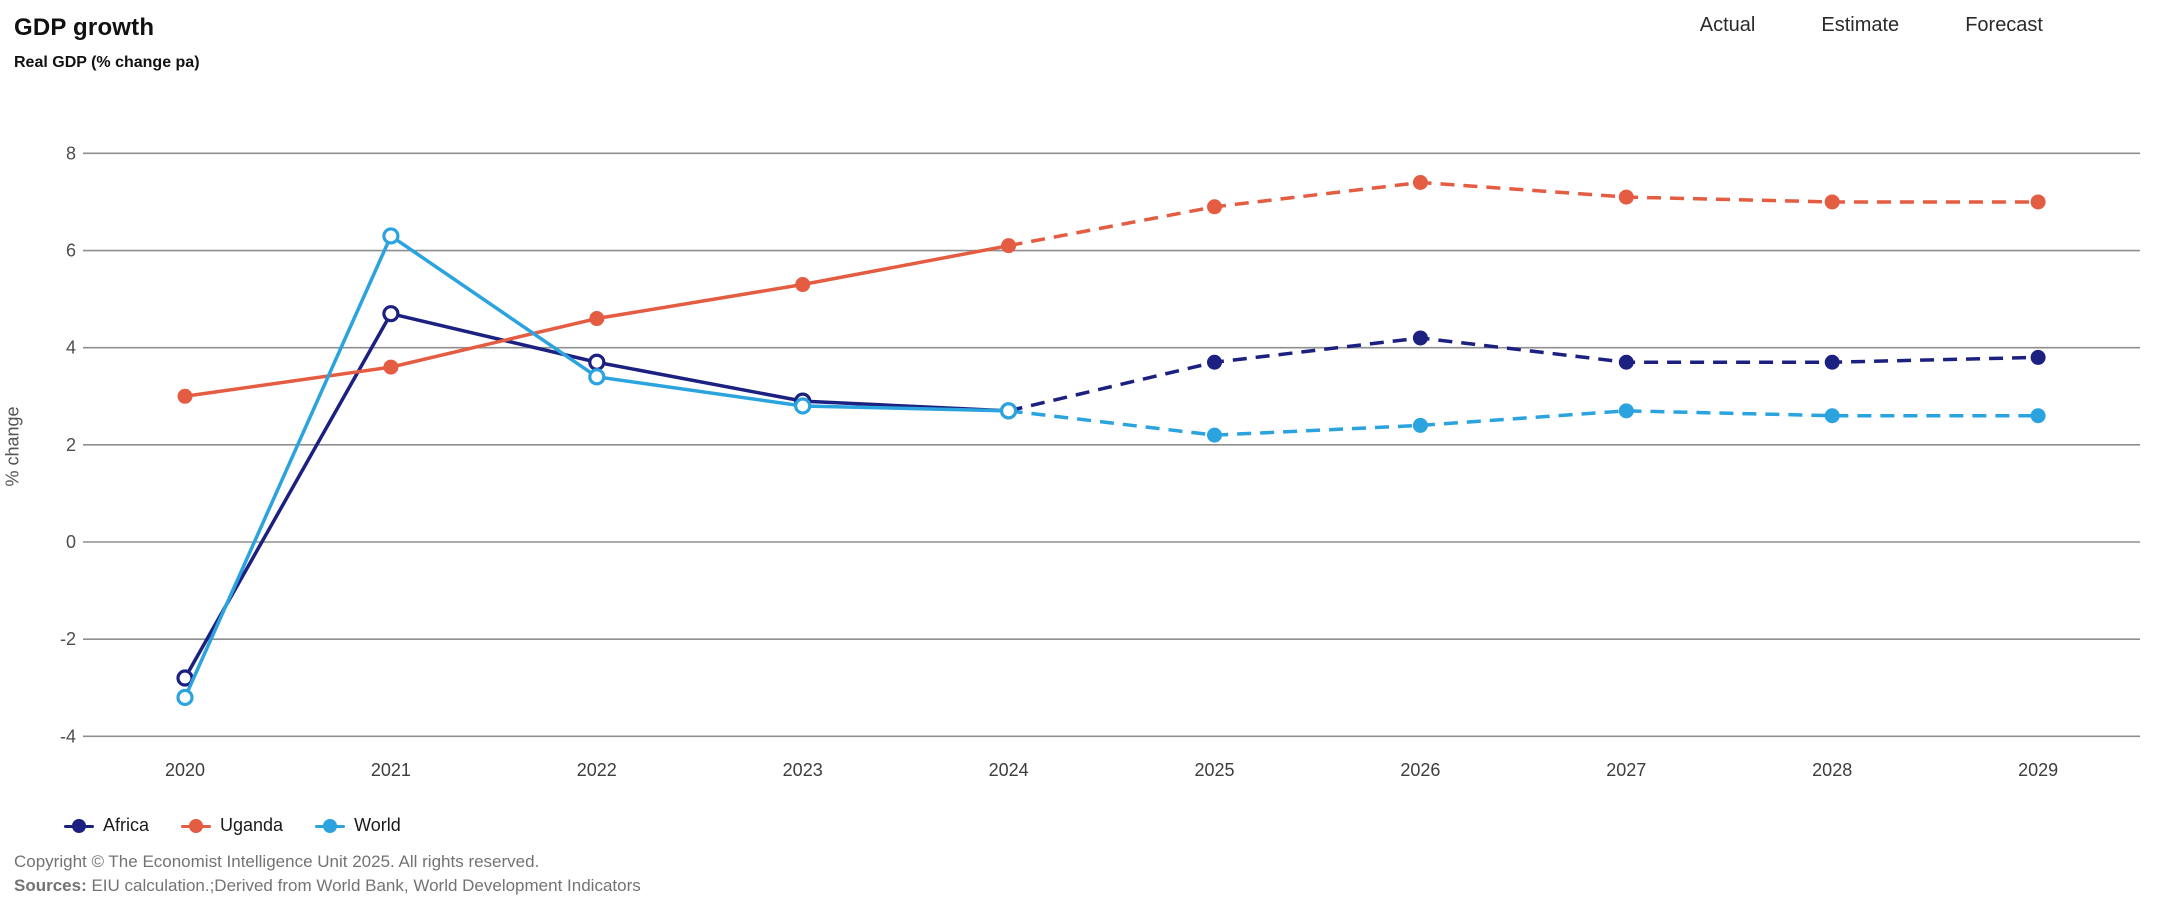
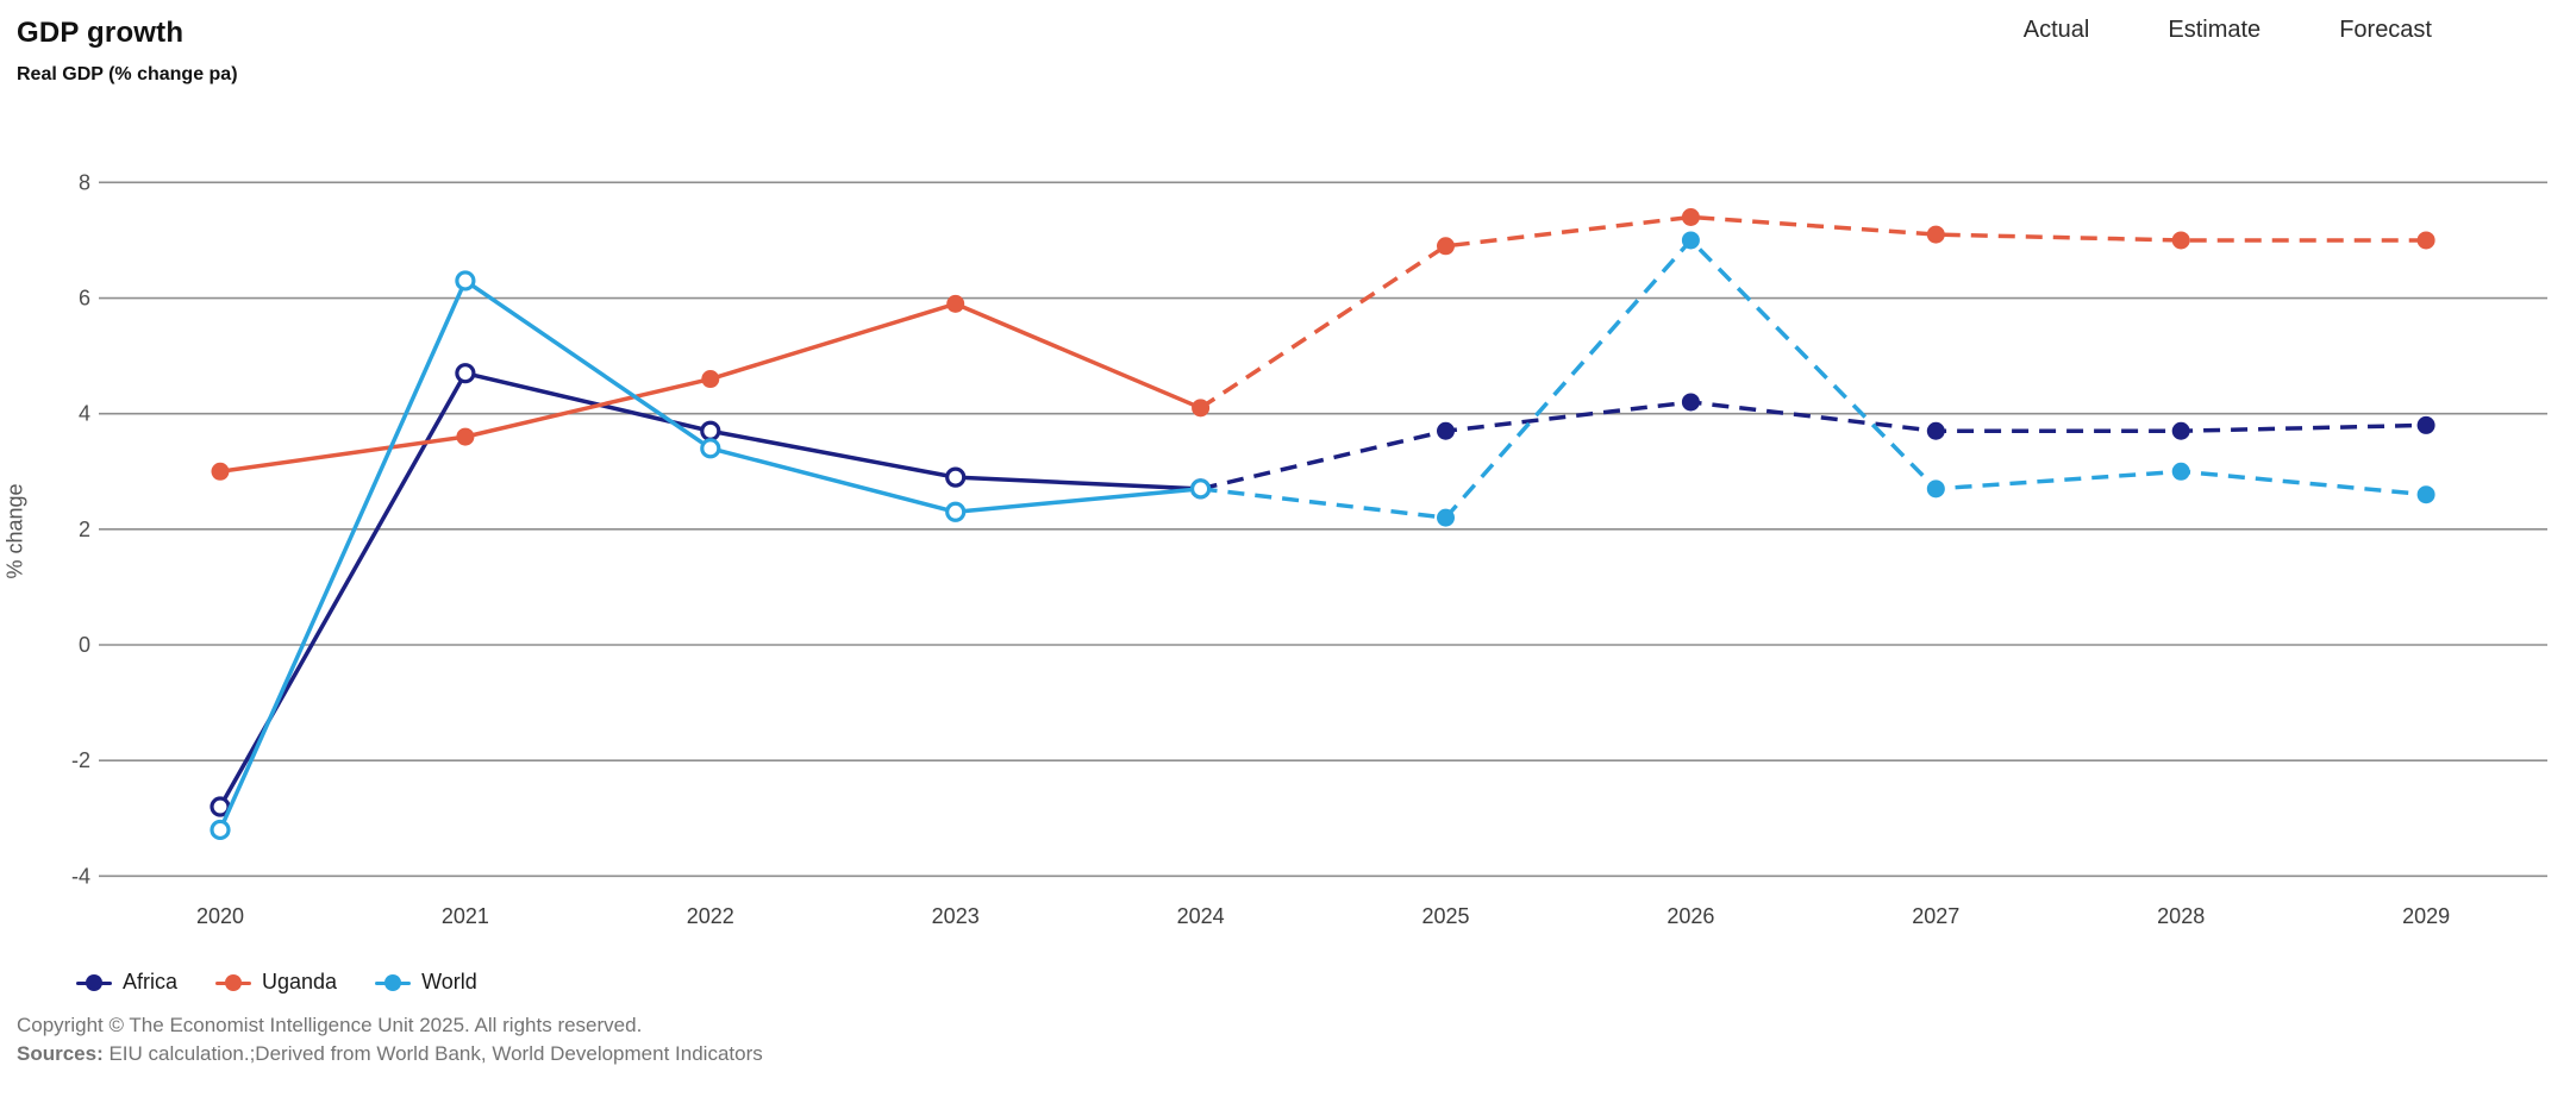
Uganda/2023: 5.3 -> 5.9
World/2023: 2.8 -> 2.3
Uganda/2024: 6.1 -> 4.1
World/2026: 2.4 -> 7.0
World/2028: 2.6 -> 3.0
